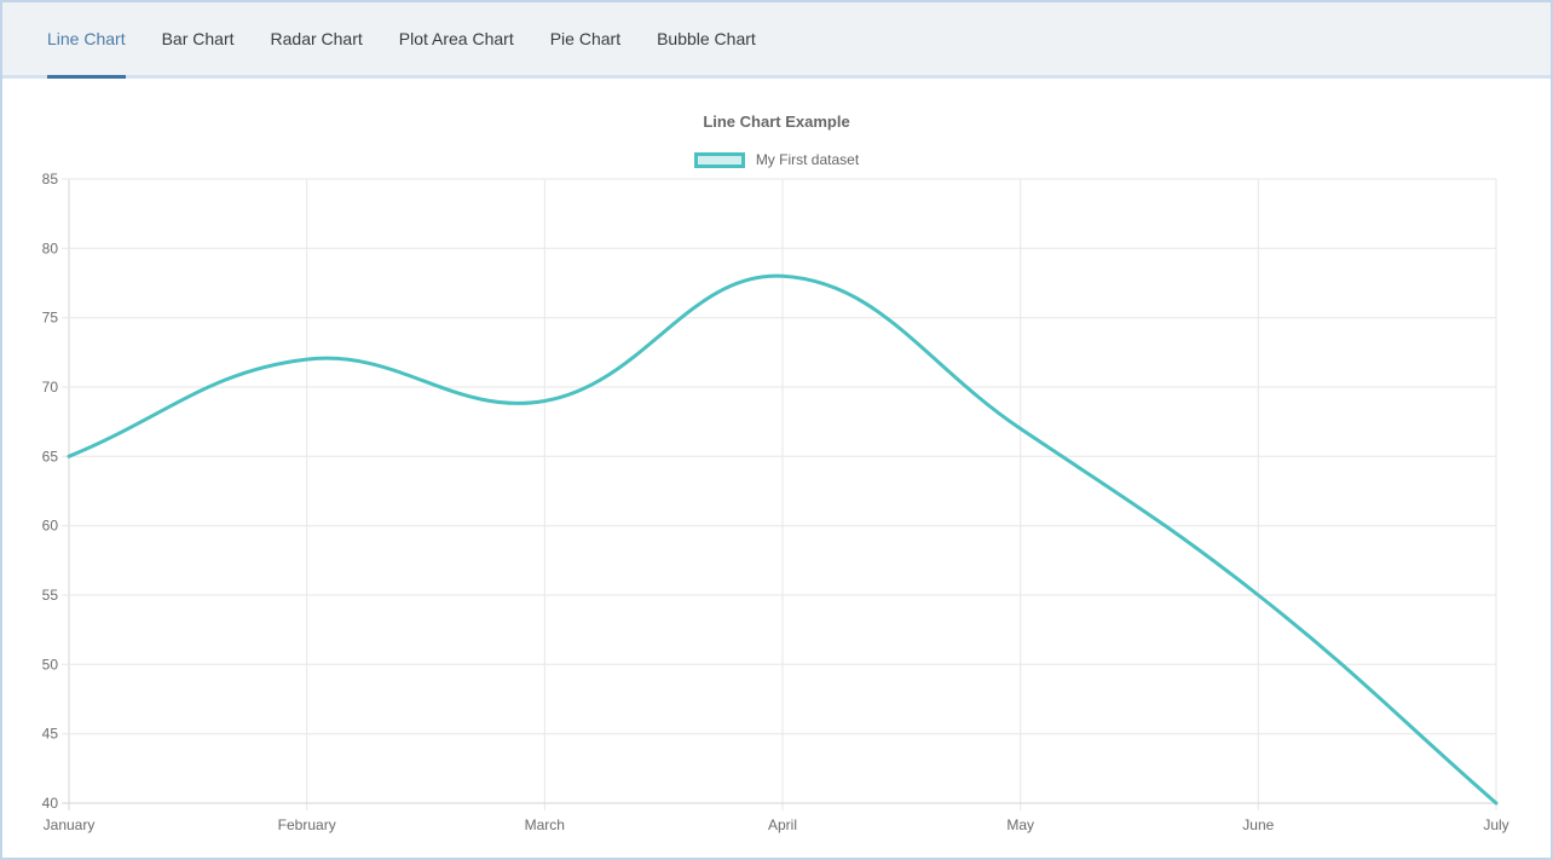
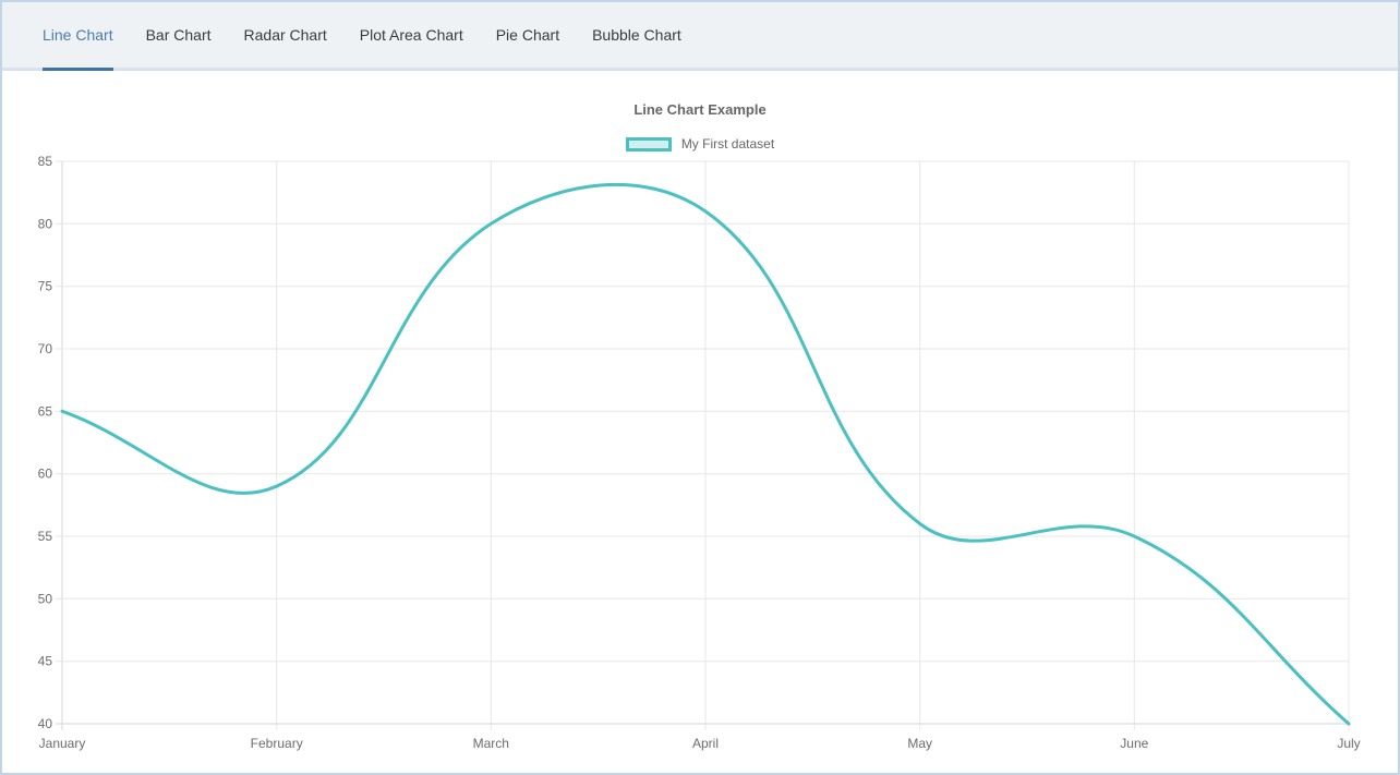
February: 72 -> 59
March: 69 -> 80
April: 78 -> 81
May: 67 -> 56
